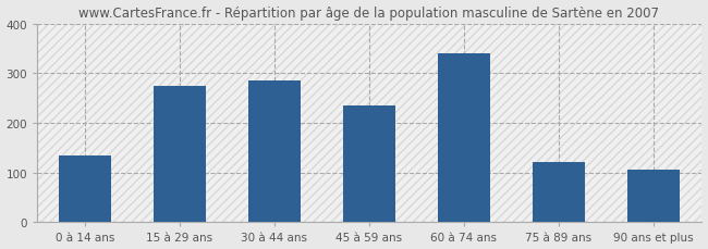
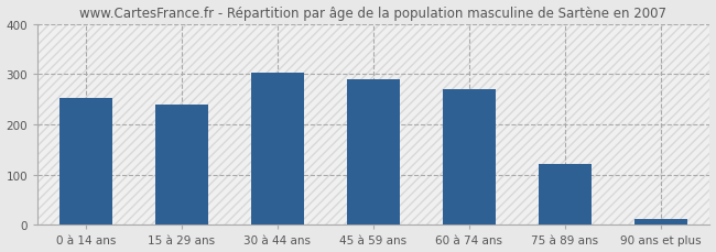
0 à 14 ans: 135 -> 252
15 à 29 ans: 275 -> 240
30 à 44 ans: 285 -> 302
45 à 59 ans: 235 -> 290
60 à 74 ans: 340 -> 270
90 ans et plus: 105 -> 11
